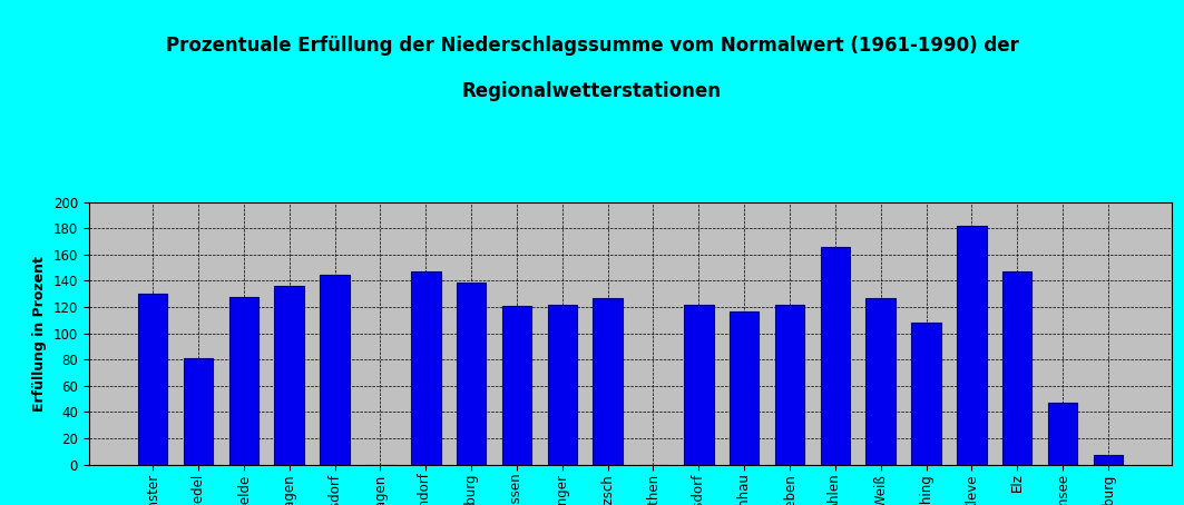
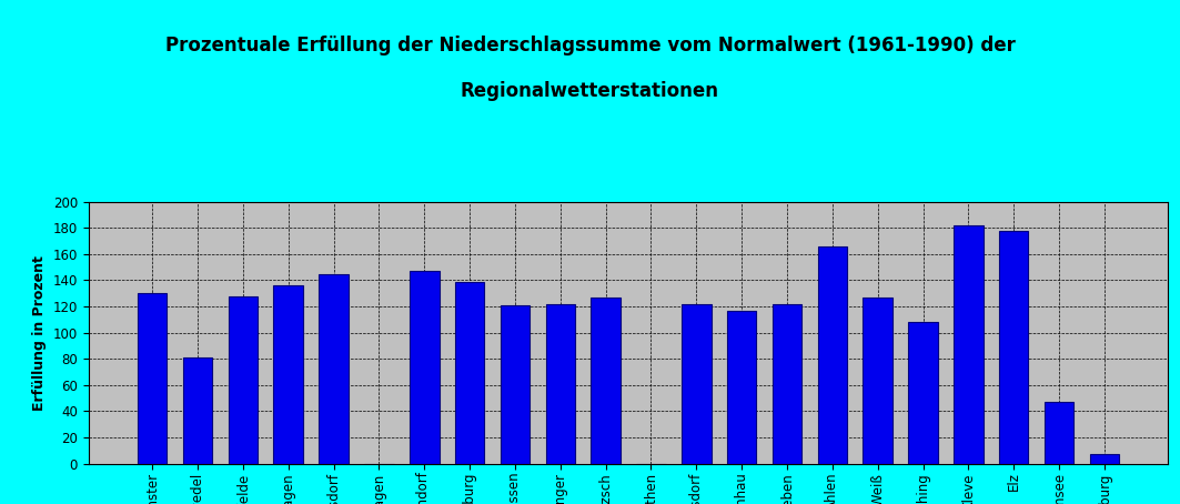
Elz: 147 -> 178
